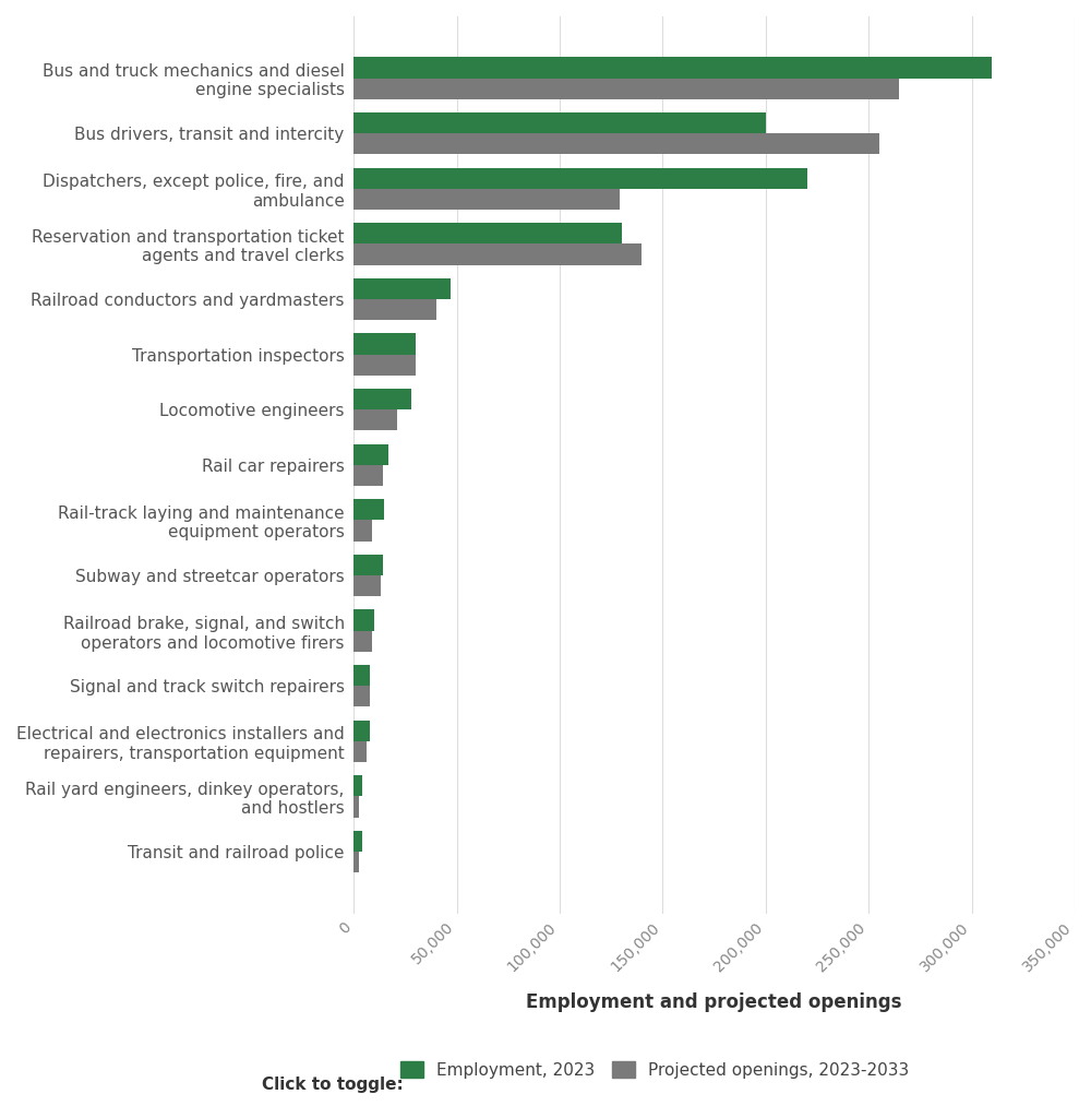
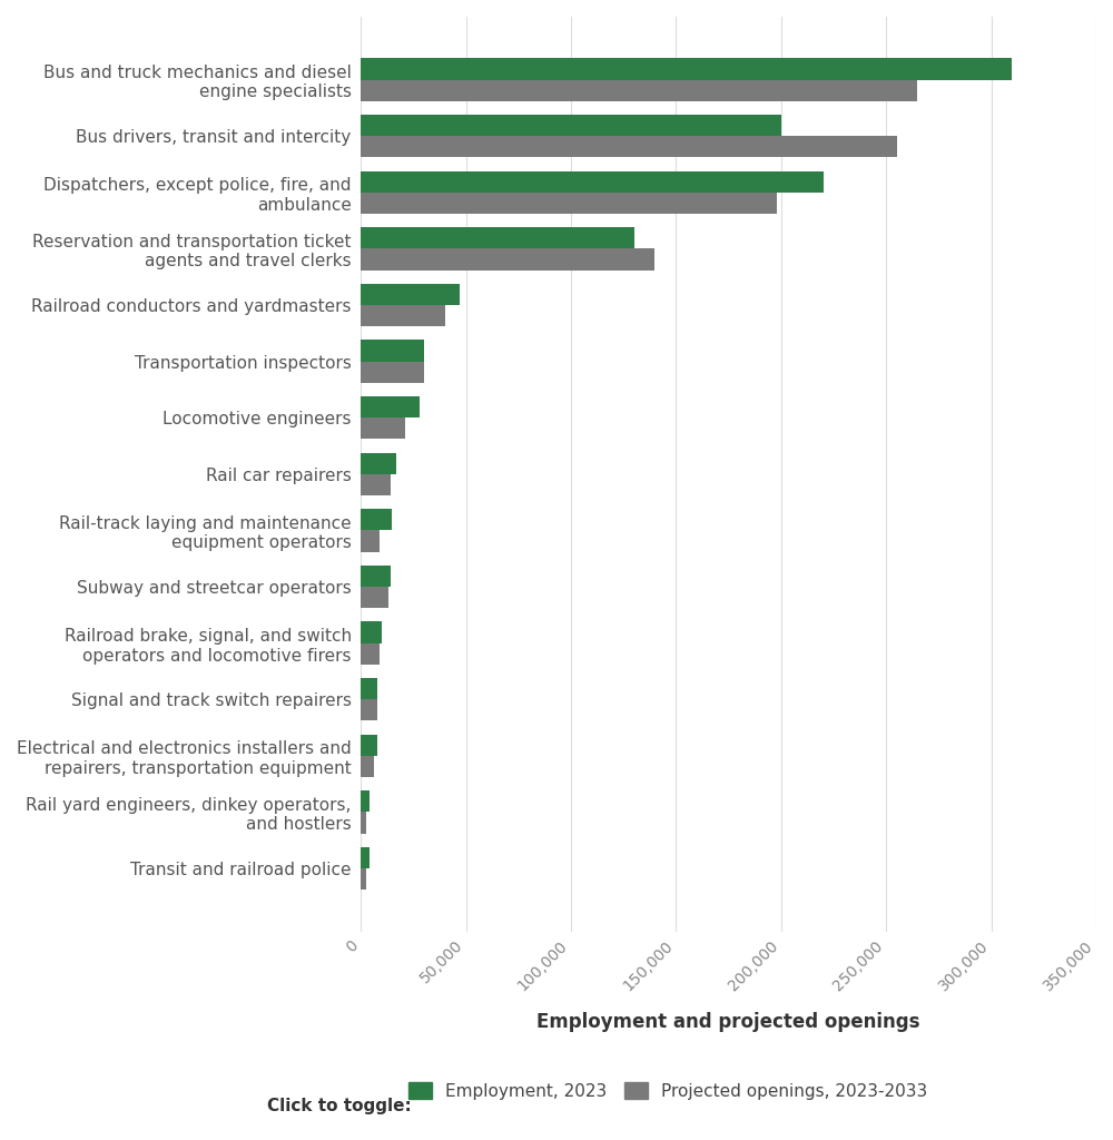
Projected openings, 2023-2033/Dispatchers, except police, fire, and ambulance: 129,000 -> 198,000
